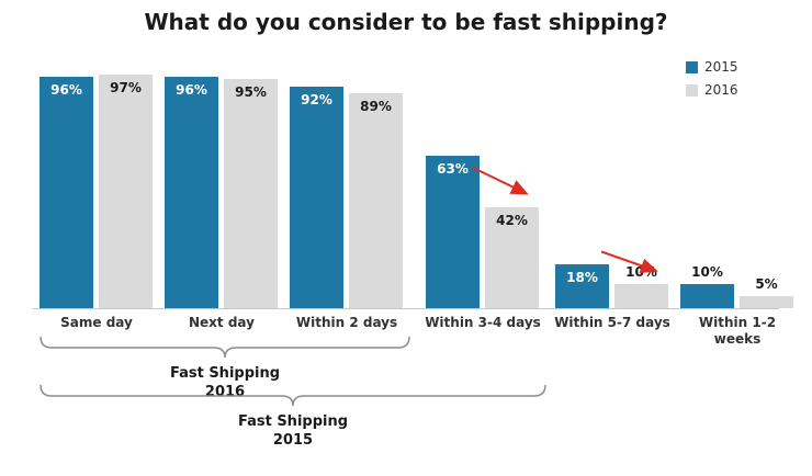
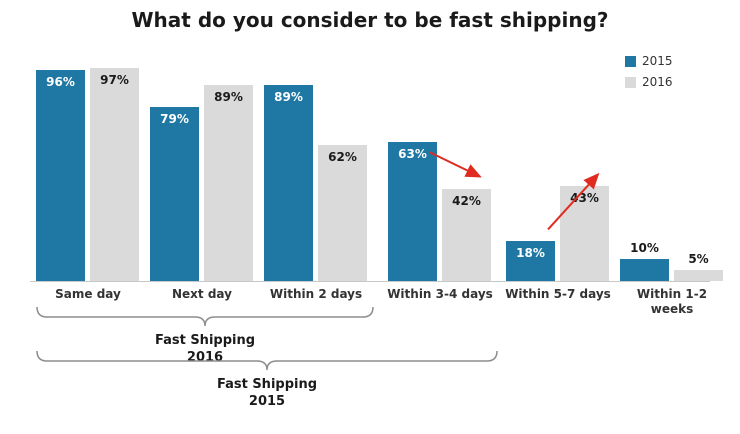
2015/Next day: 96% -> 79%
2016/Next day: 95% -> 89%
2015/Within 2 days: 92% -> 89%
2016/Within 2 days: 89% -> 62%
2016/Within 5-7 days: 10% -> 43%
